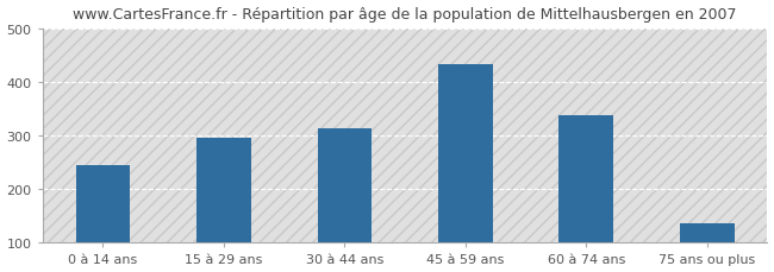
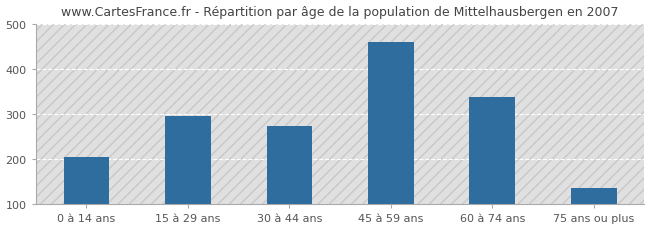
0 à 14 ans: 245 -> 205
30 à 44 ans: 313 -> 275
45 à 59 ans: 435 -> 460
